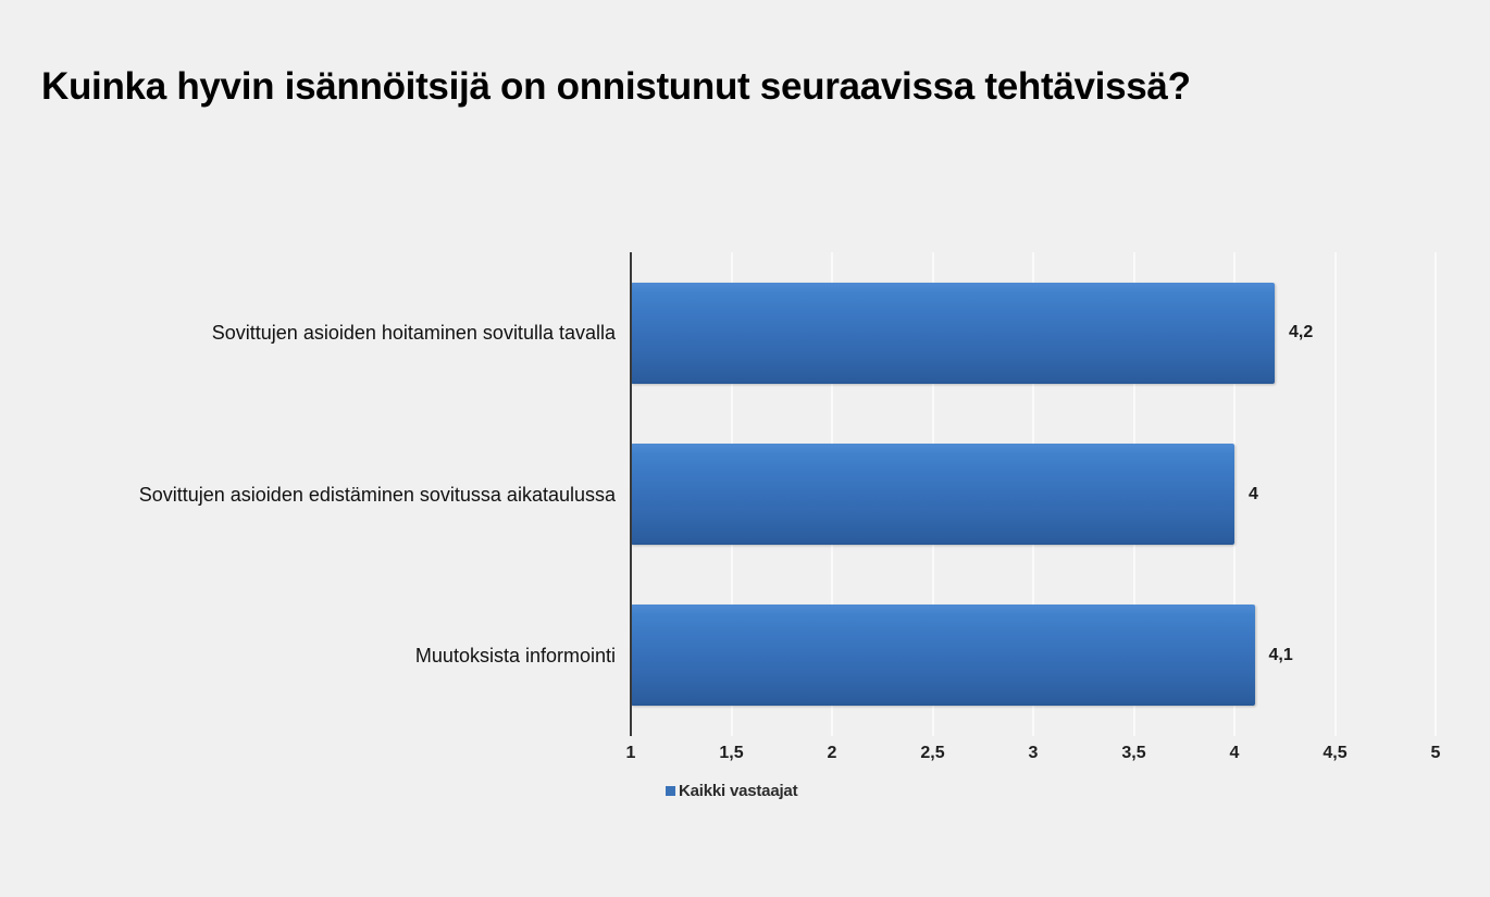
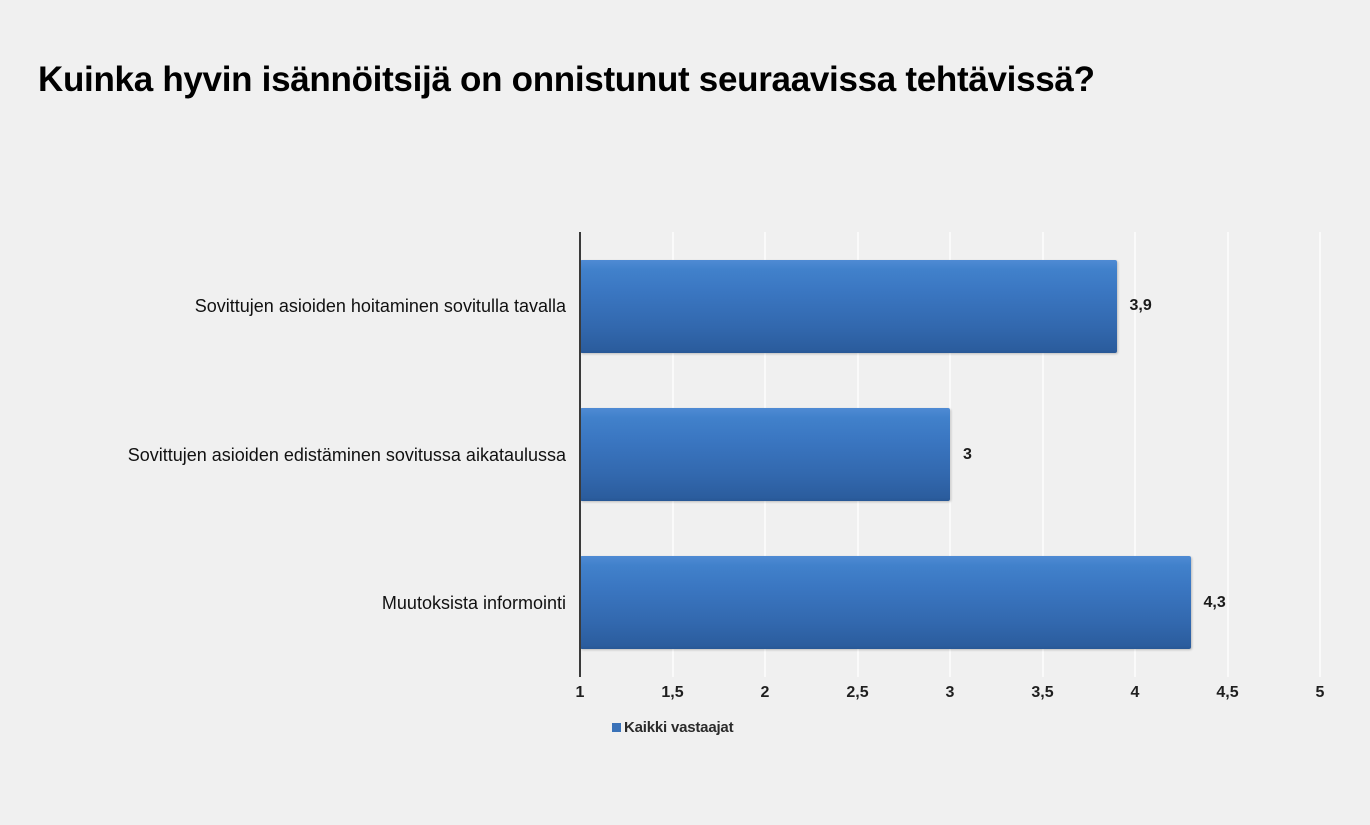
Sovittujen asioiden hoitaminen sovitulla tavalla: 4,2 -> 3,9
Sovittujen asioiden edistäminen sovitussa aikataulussa: 4 -> 3
Muutoksista informointi: 4,1 -> 4,3
